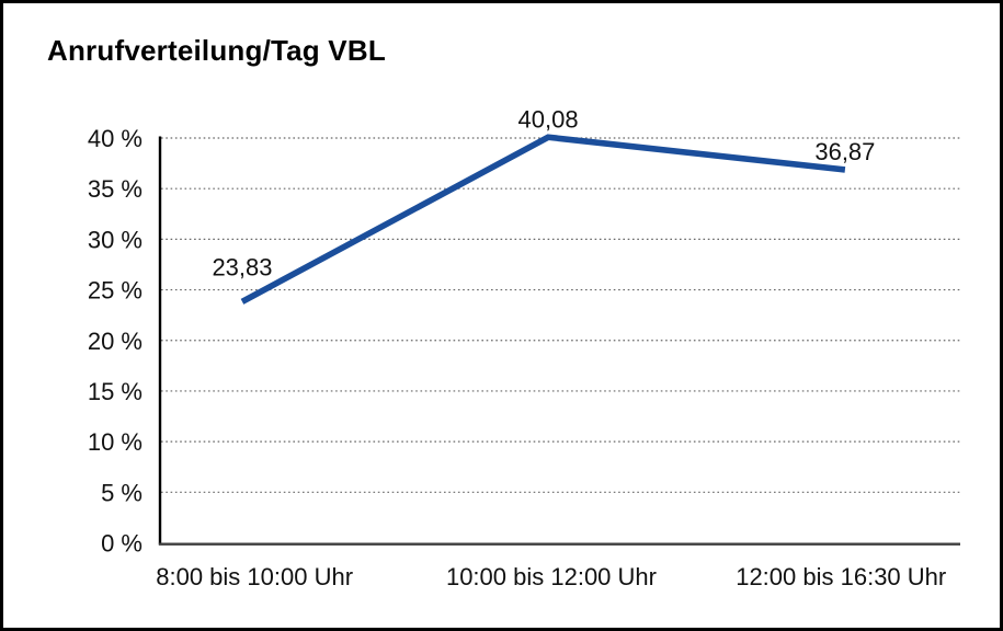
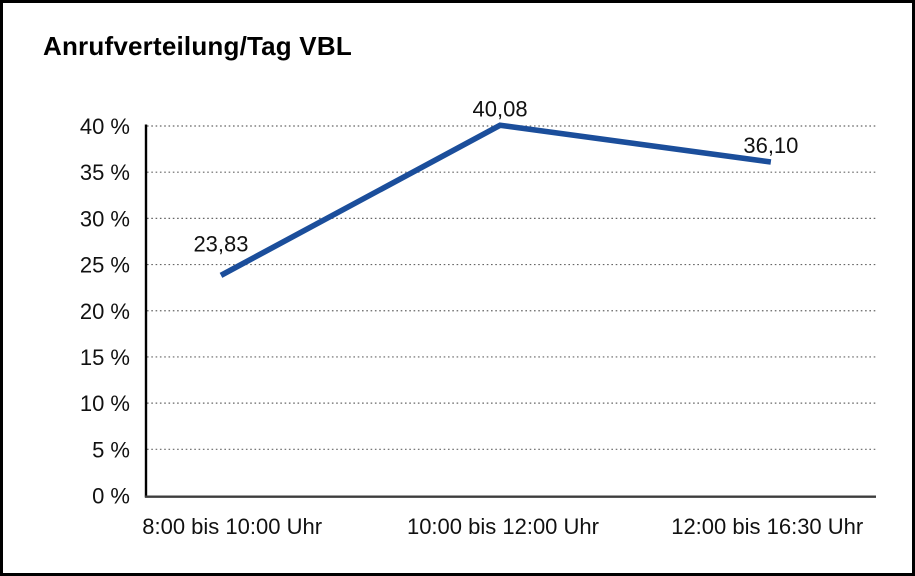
12:00 bis 16:30 Uhr: 36,87 -> 36,10
